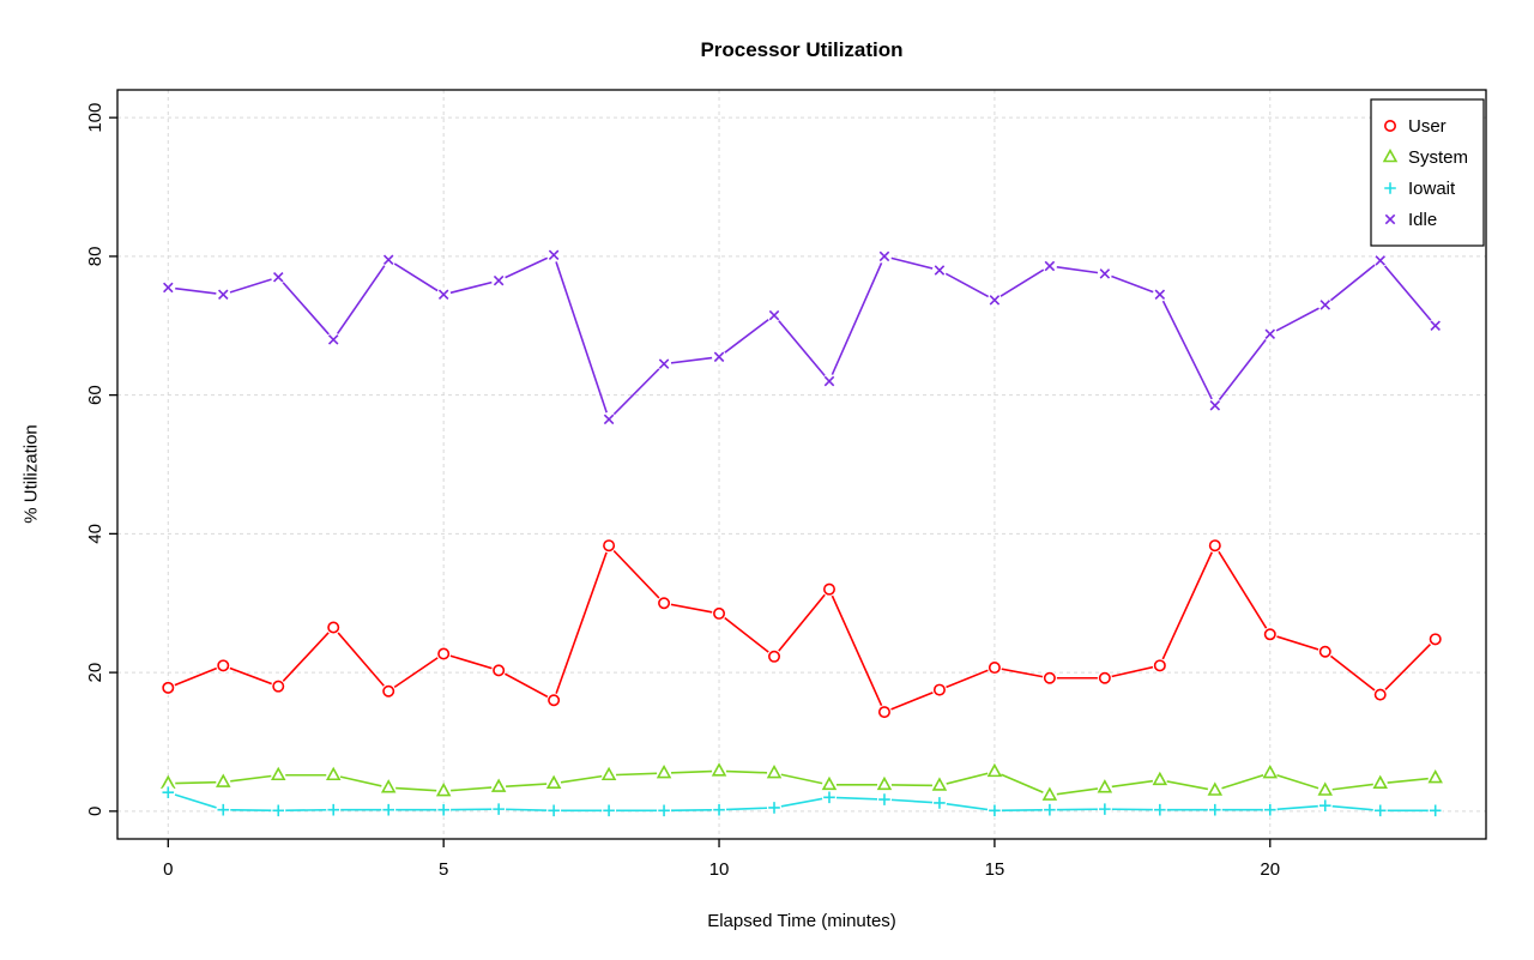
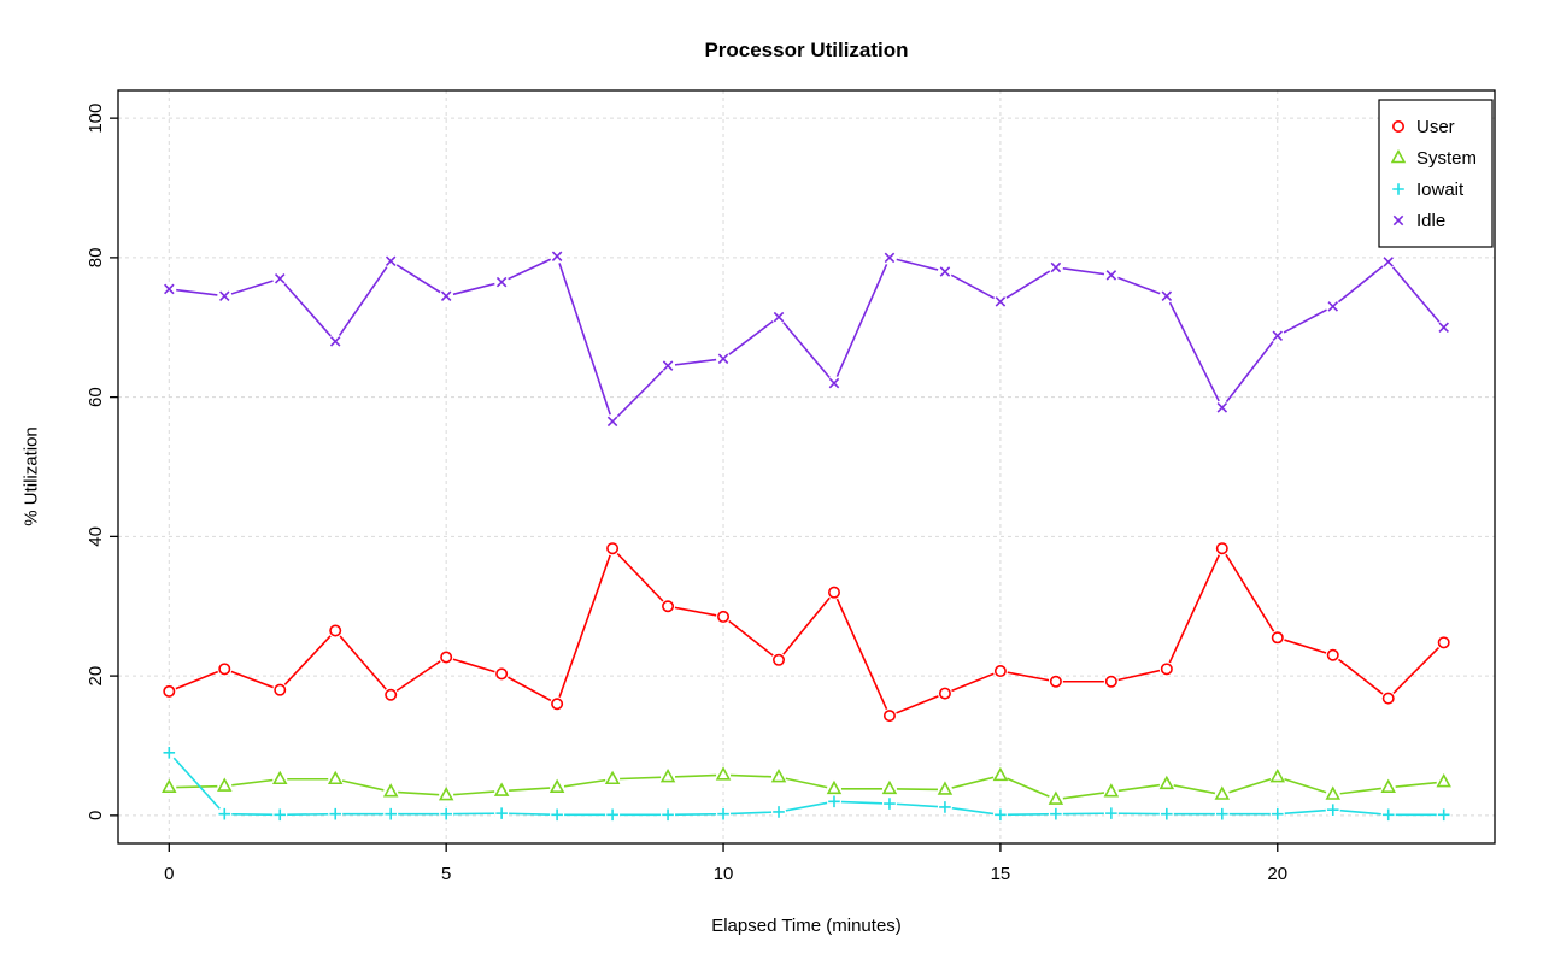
Iowait/0: 3 -> 9
